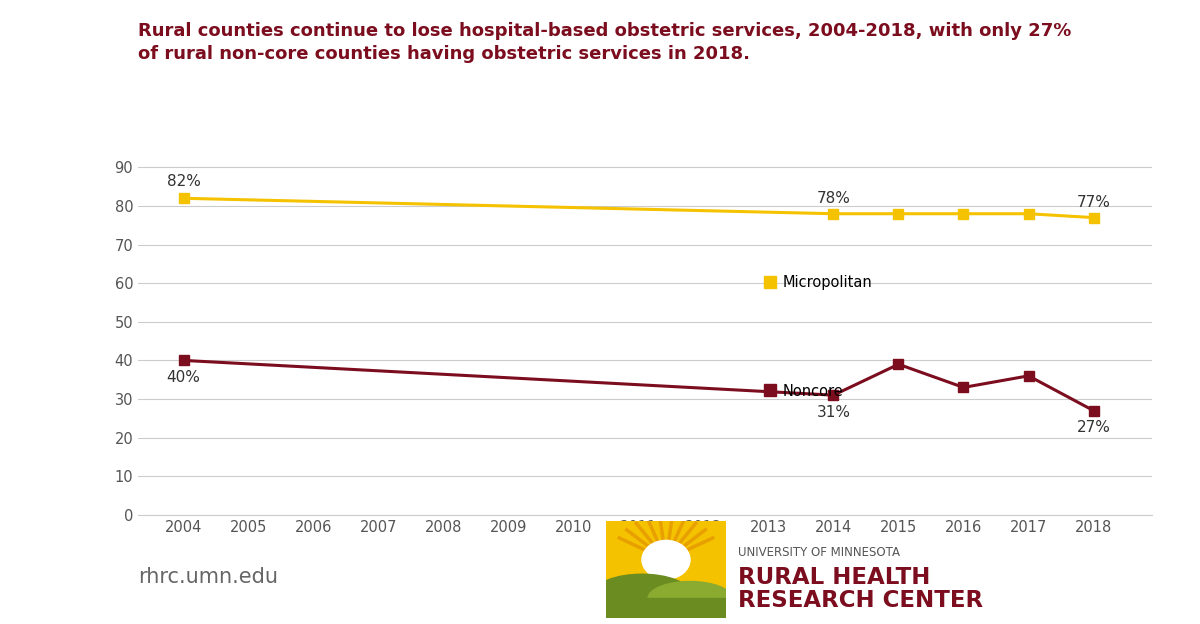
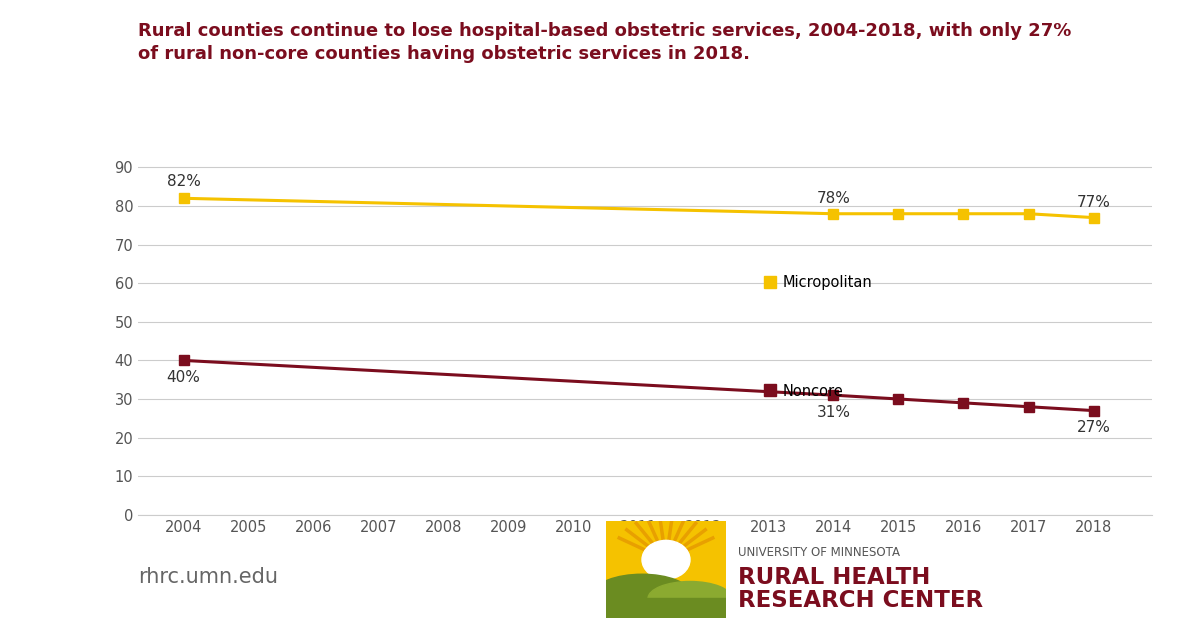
Noncore/2015: 39 -> 30
Noncore/2016: 33 -> 29
Noncore/2017: 36 -> 28
